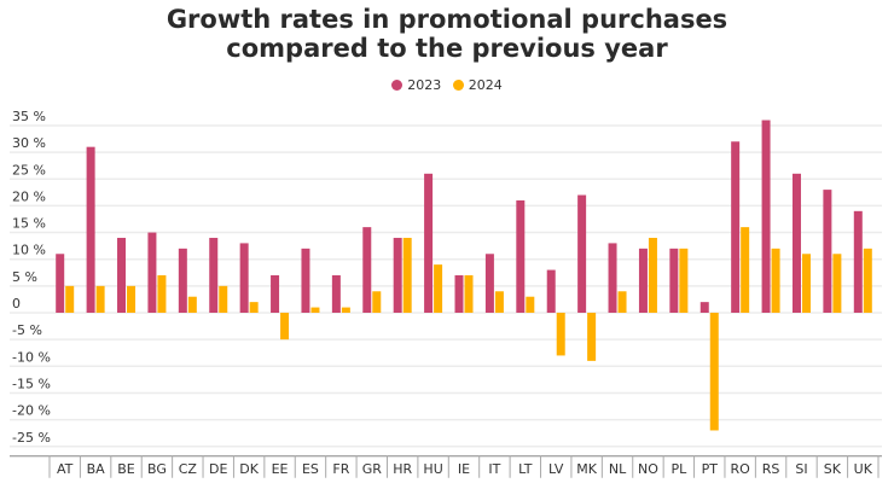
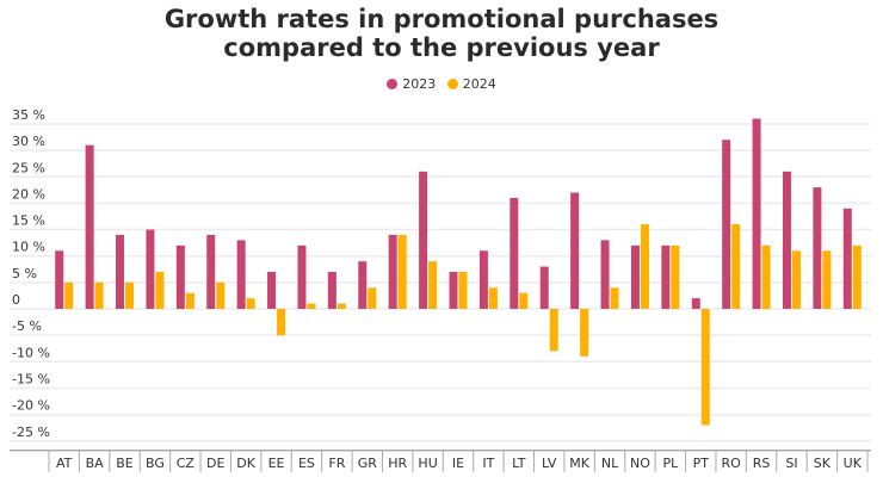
2023/GR: 16% -> 9%
2024/NO: 14% -> 16%
